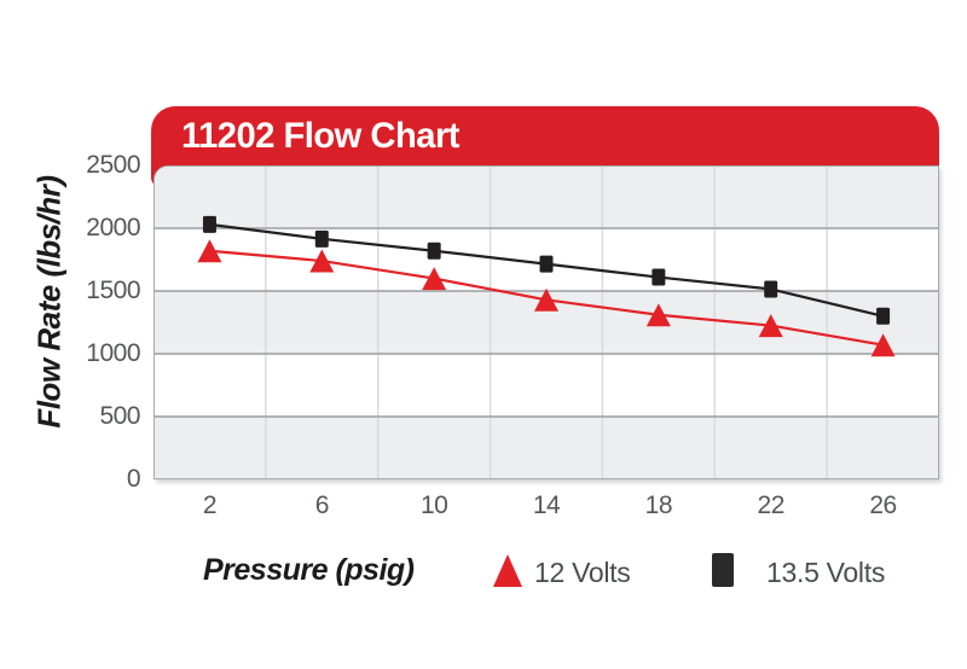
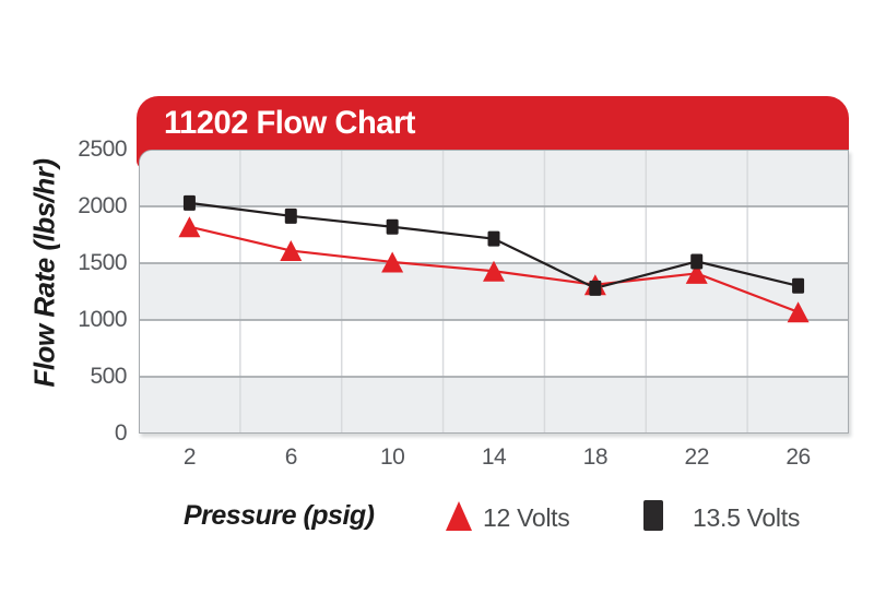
12 Volts/6: 1740 -> 1610
12 Volts/10: 1600 -> 1510
13.5 Volts/18: 1610 -> 1280
12 Volts/22: 1220 -> 1410
